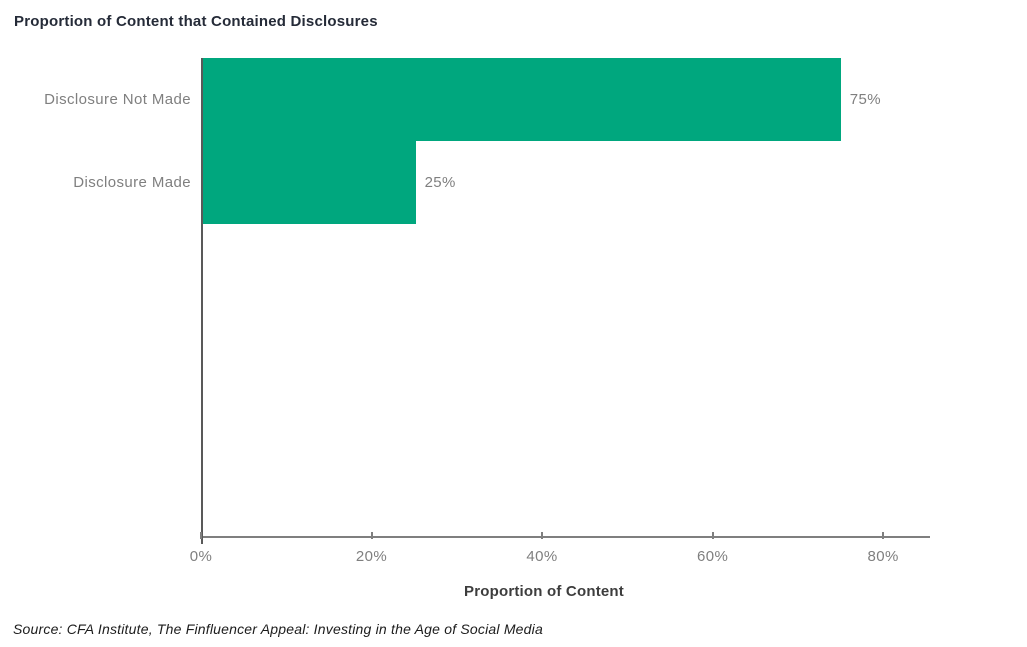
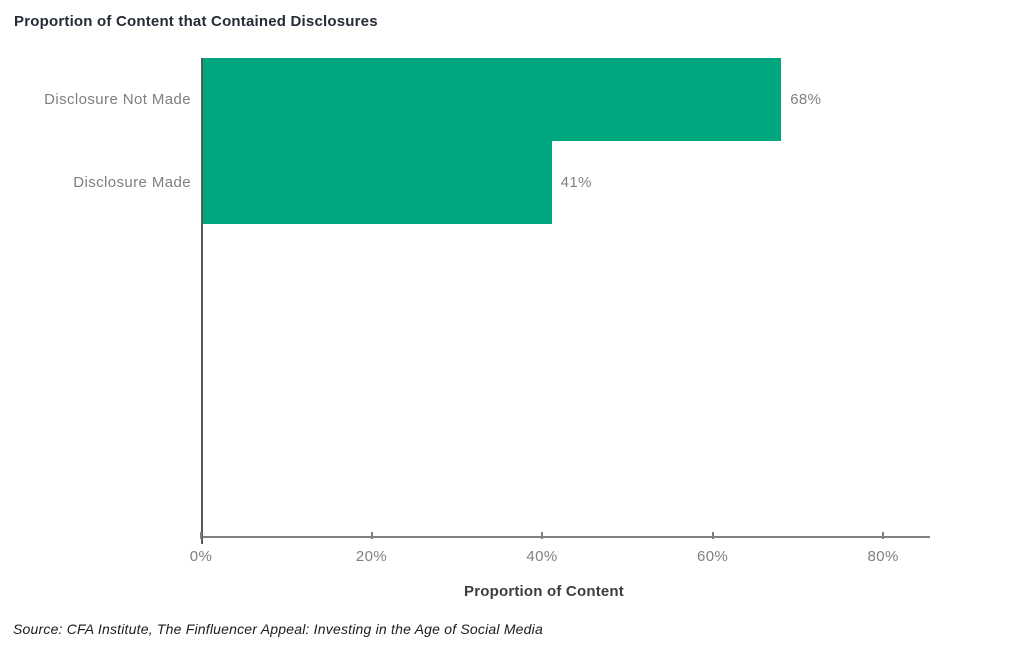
Disclosure Not Made: 75% -> 68%
Disclosure Made: 25% -> 41%
